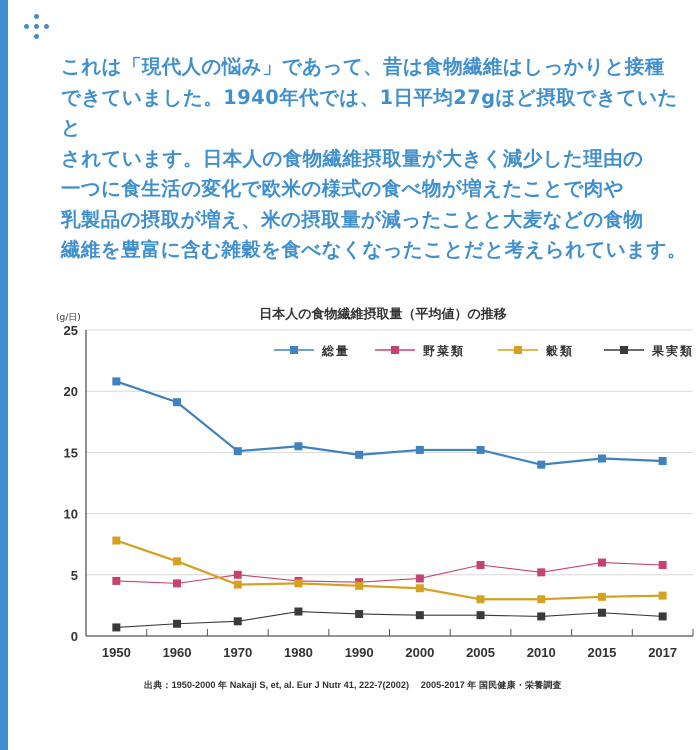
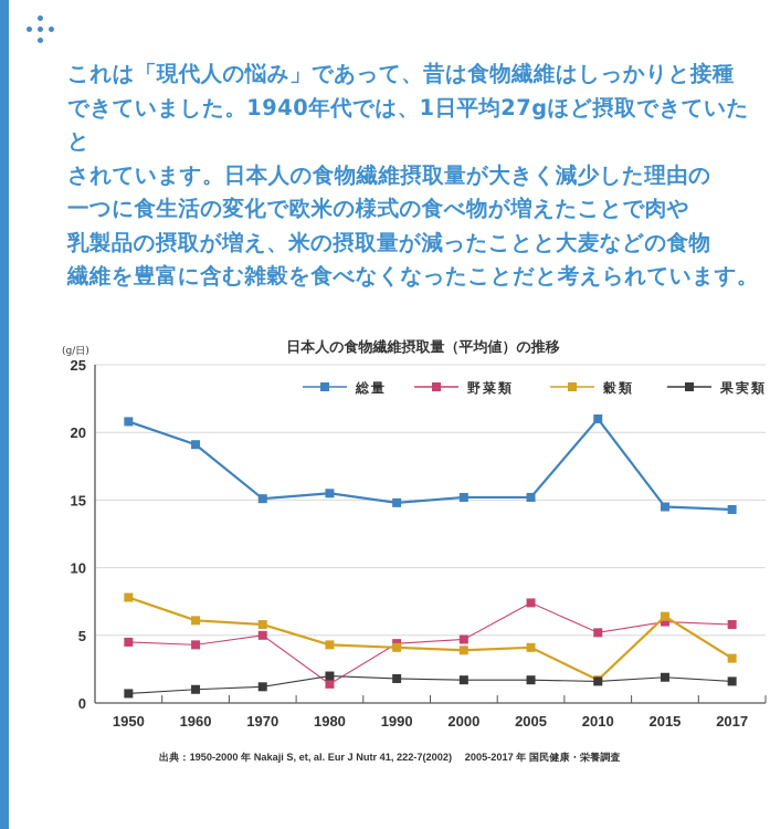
穀類/1970: 4.2 -> 5.8
野菜類/1980: 4.5 -> 1.4
野菜類/2005: 5.8 -> 7.4
穀類/2005: 3.0 -> 4.1
総量/2010: 14.0 -> 21.0
穀類/2010: 3.0 -> 1.7
穀類/2015: 3.2 -> 6.4
